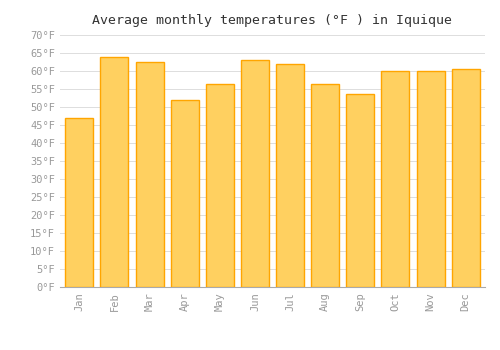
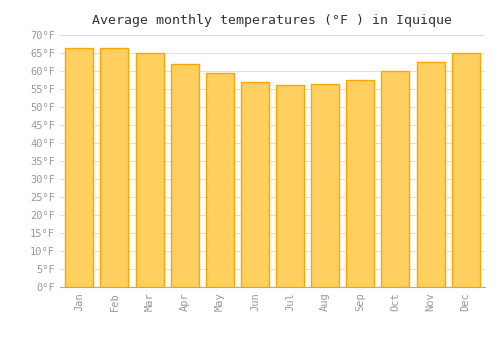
Jan: 47.0°F -> 66.5°F
Feb: 64.0°F -> 66.5°F
Mar: 62.5°F -> 65.0°F
Apr: 52.0°F -> 62.0°F
May: 56.5°F -> 59.5°F
Jun: 63.0°F -> 57.0°F
Jul: 62.0°F -> 56.0°F
Sep: 53.5°F -> 57.5°F
Nov: 60.0°F -> 62.5°F
Dec: 60.5°F -> 65.0°F
